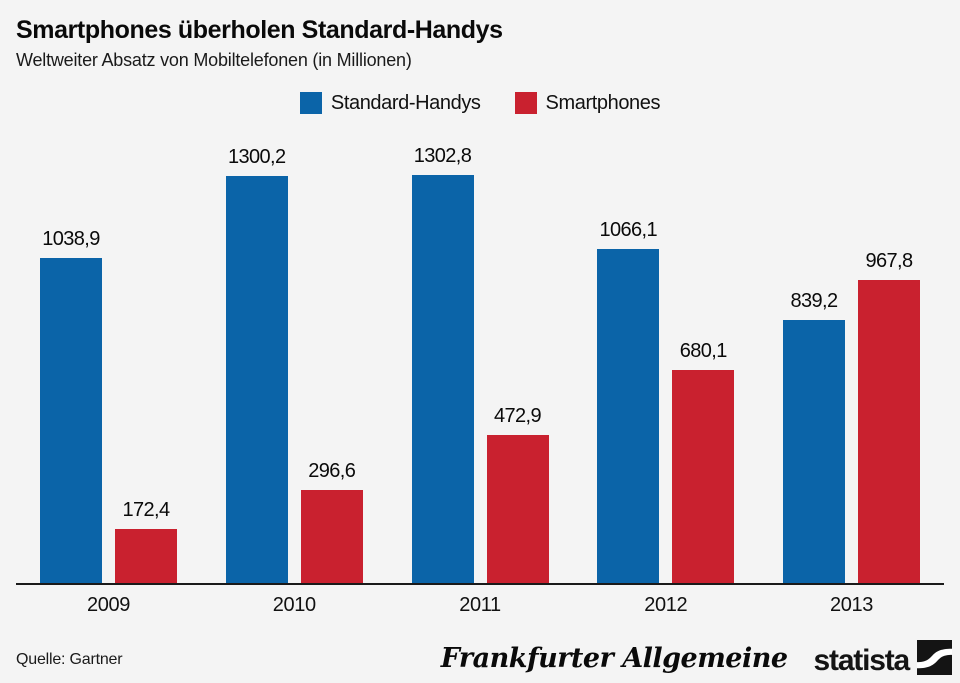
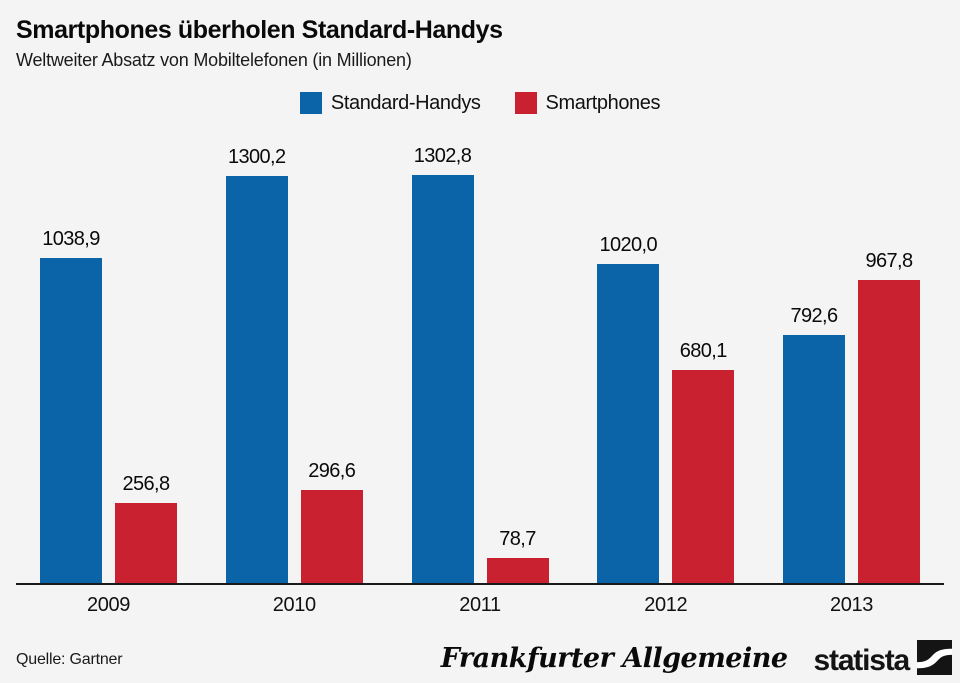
Smartphones/2009: 172,4 -> 256,8
Smartphones/2011: 472,9 -> 78,7
Standard-Handys/2012: 1066,1 -> 1020,0
Standard-Handys/2013: 839,2 -> 792,6
